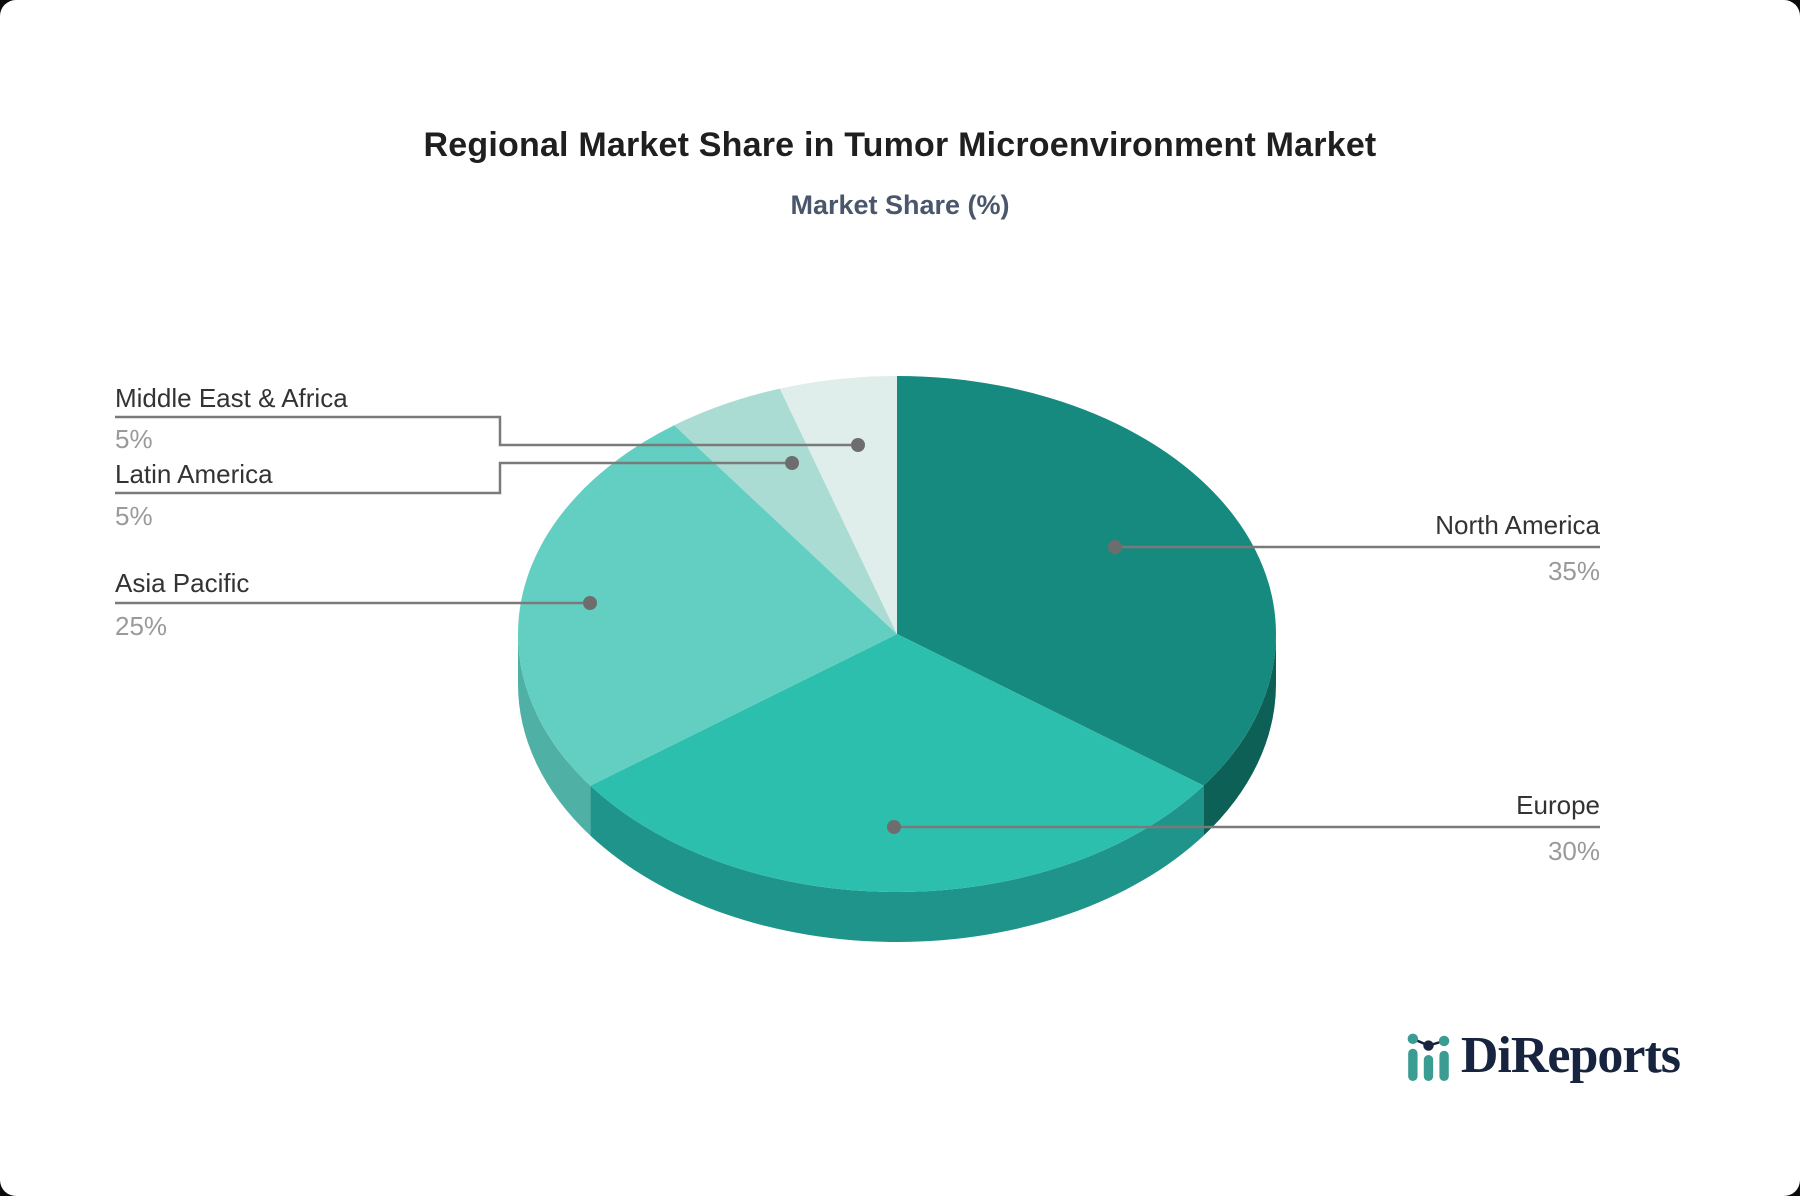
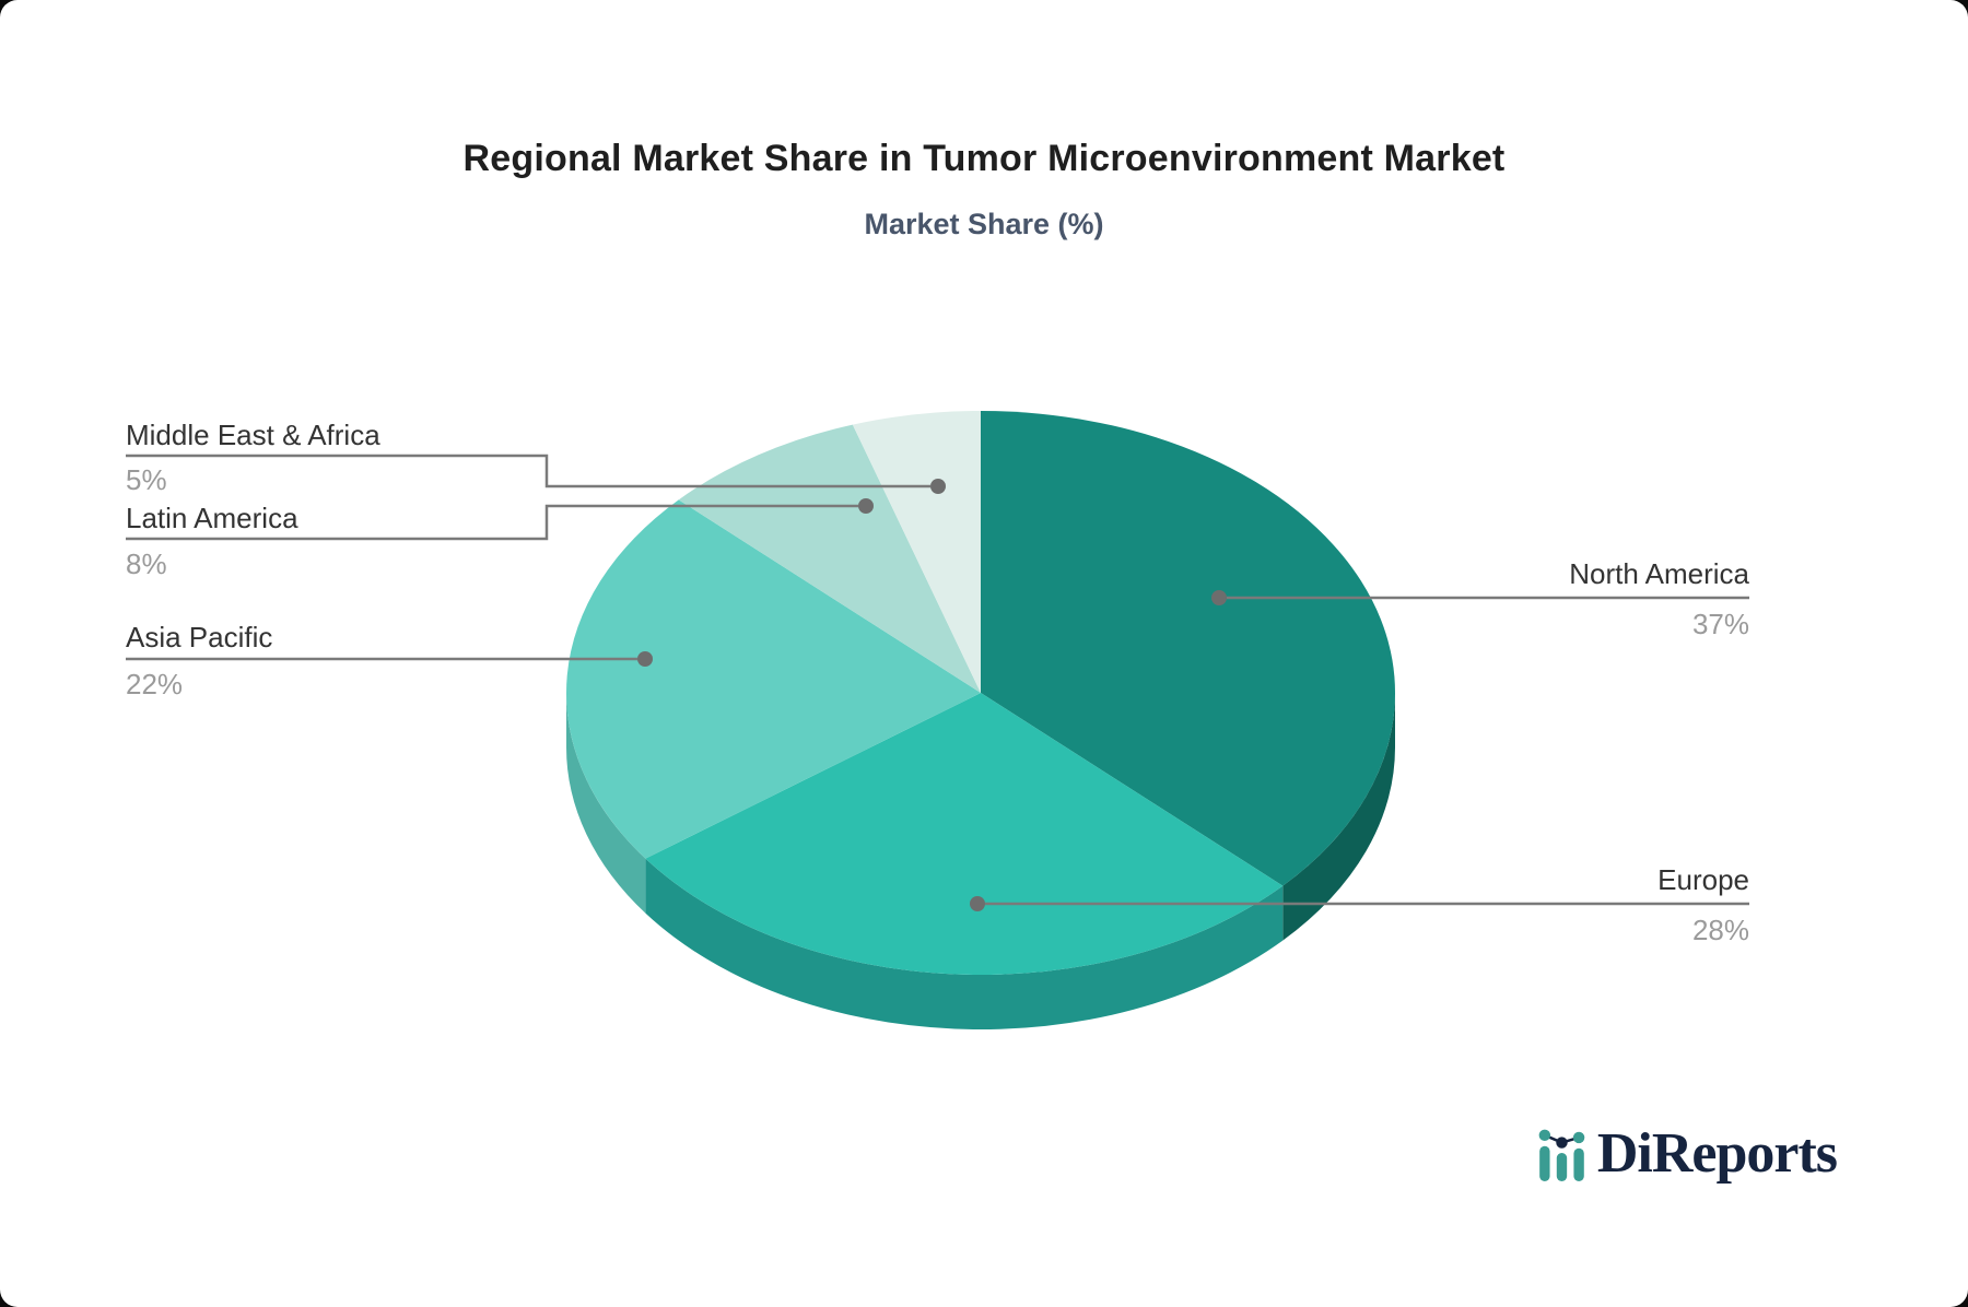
North America: 35% -> 37%
Europe: 30% -> 28%
Asia Pacific: 25% -> 22%
Latin America: 5% -> 8%
